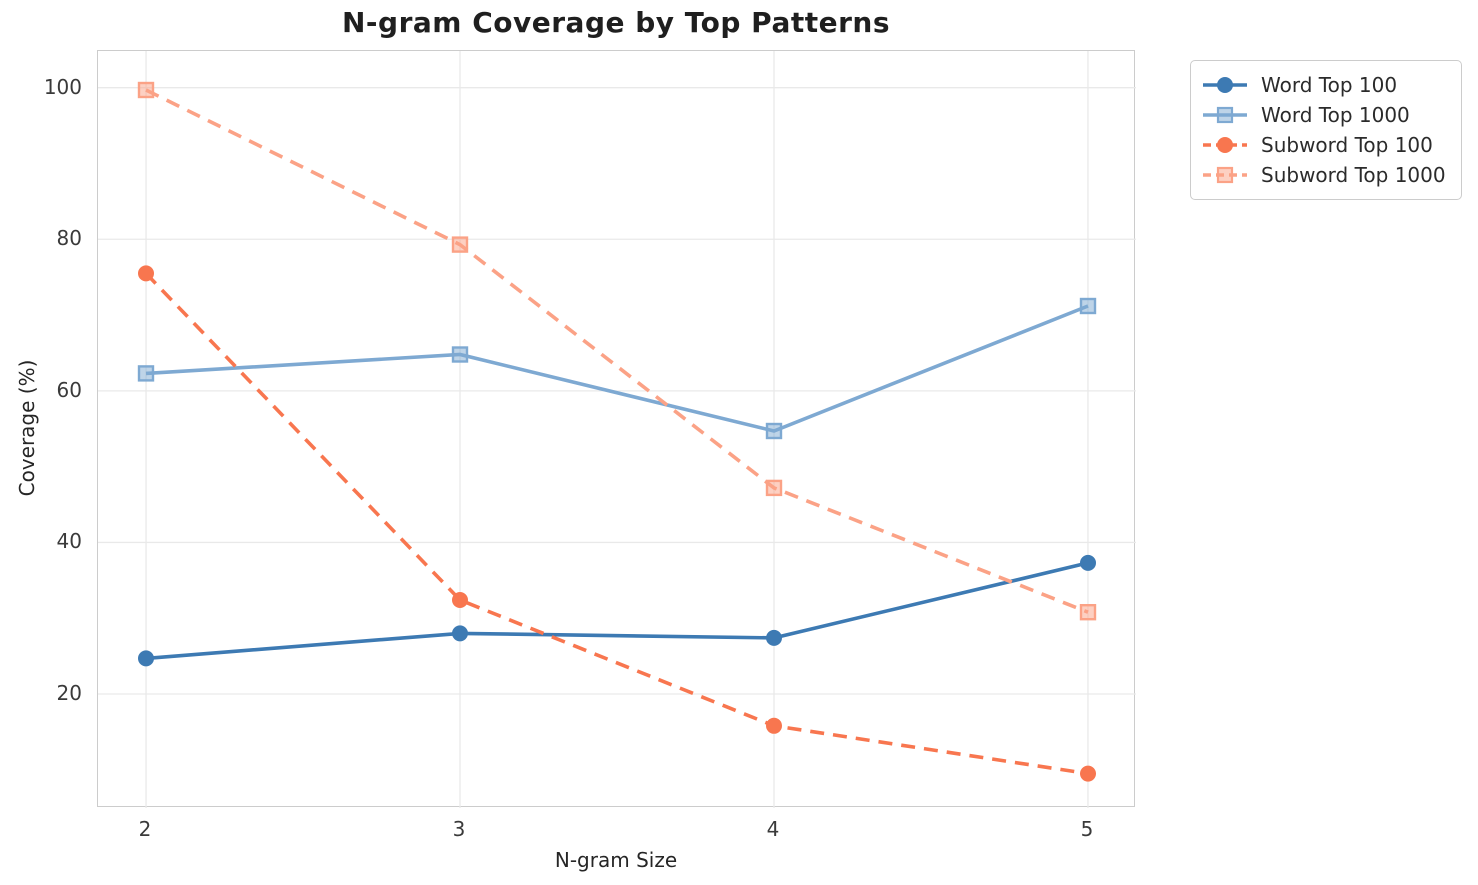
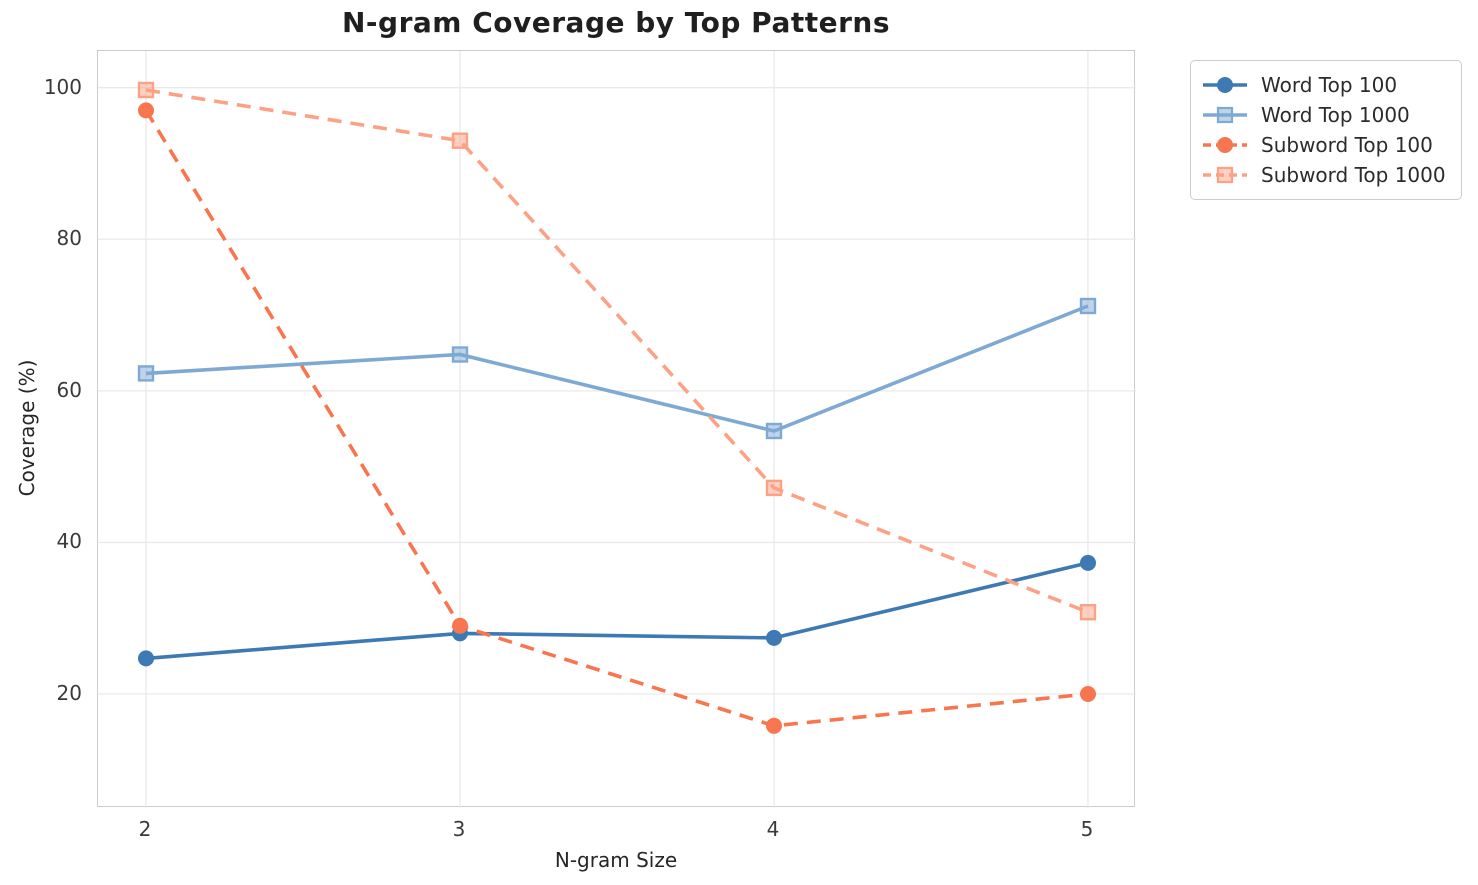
Subword Top 100/2: 76 -> 97
Subword Top 100/3: 32 -> 29
Subword Top 1000/3: 79 -> 93
Subword Top 100/5: 10 -> 20
